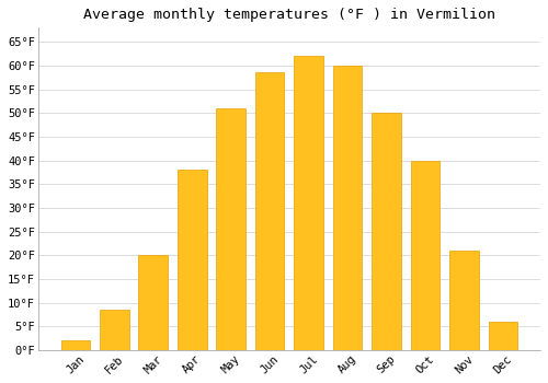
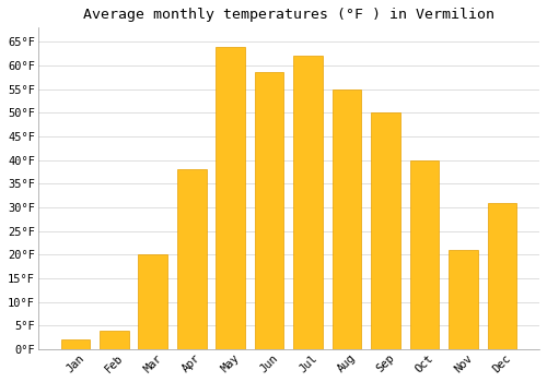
Feb: 8.5°F -> 4.0°F
May: 51.0°F -> 64.0°F
Aug: 60.0°F -> 55.0°F
Dec: 6.0°F -> 31.0°F
